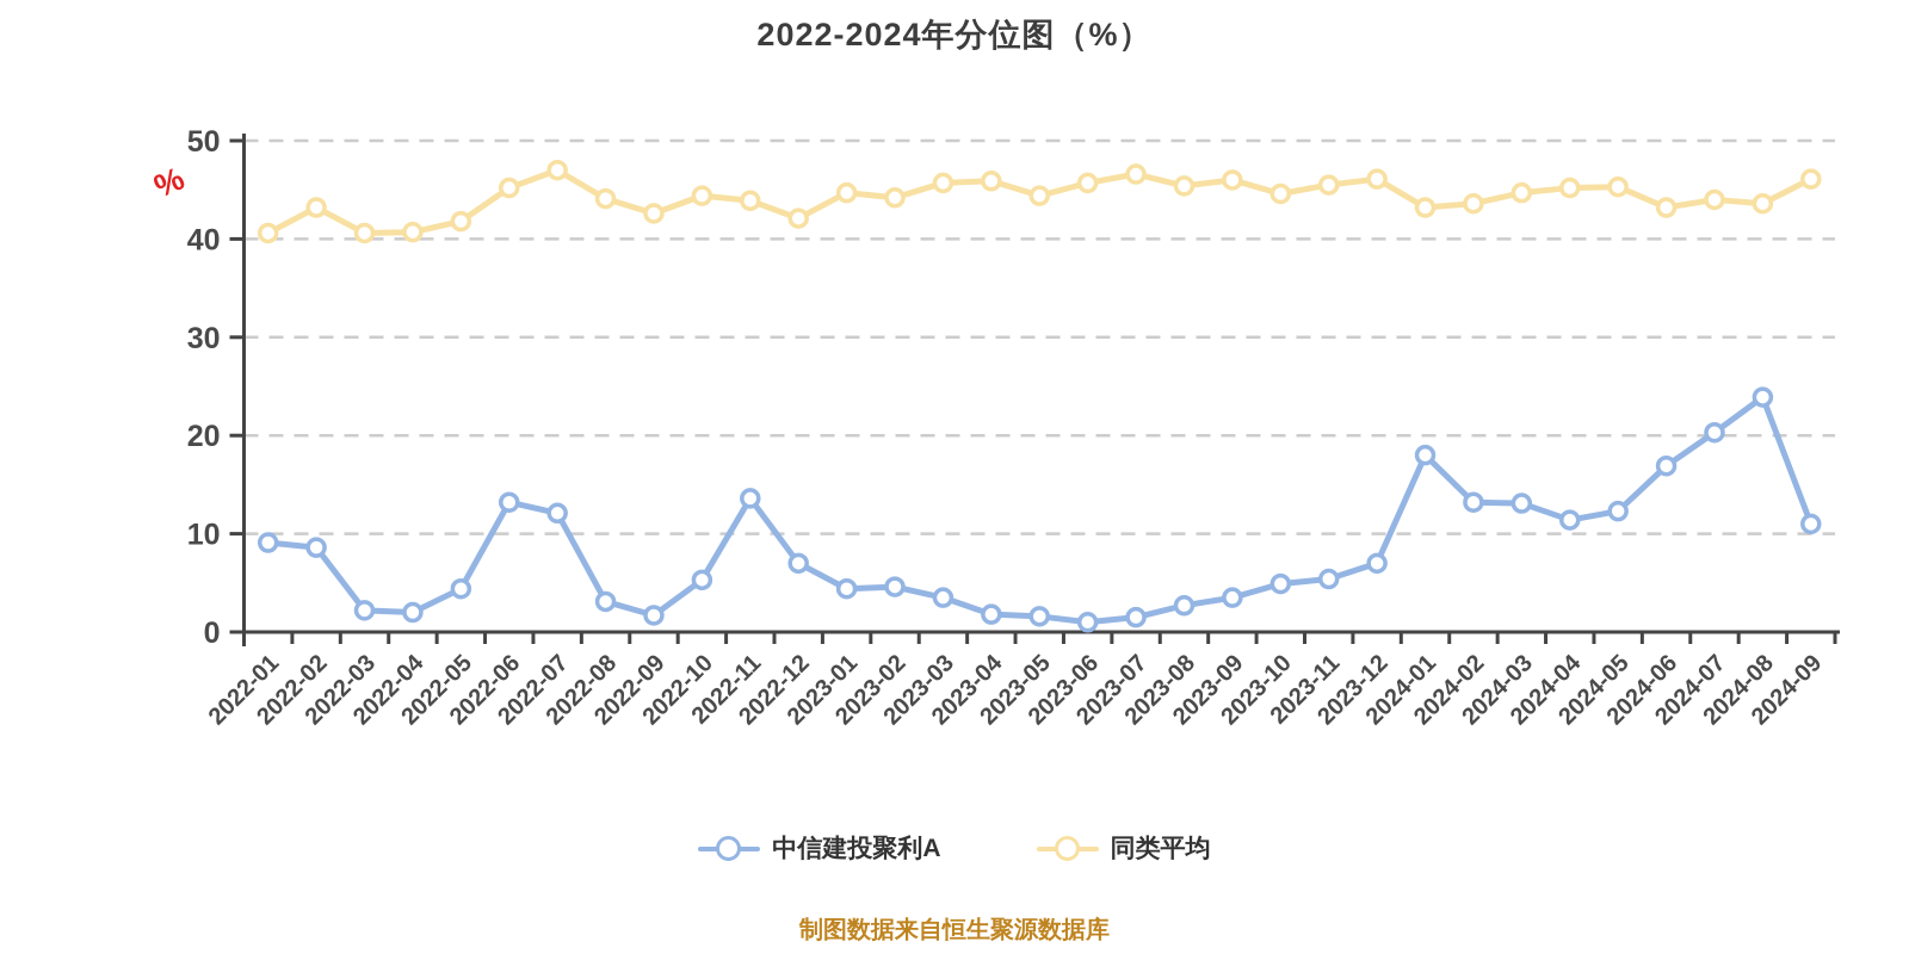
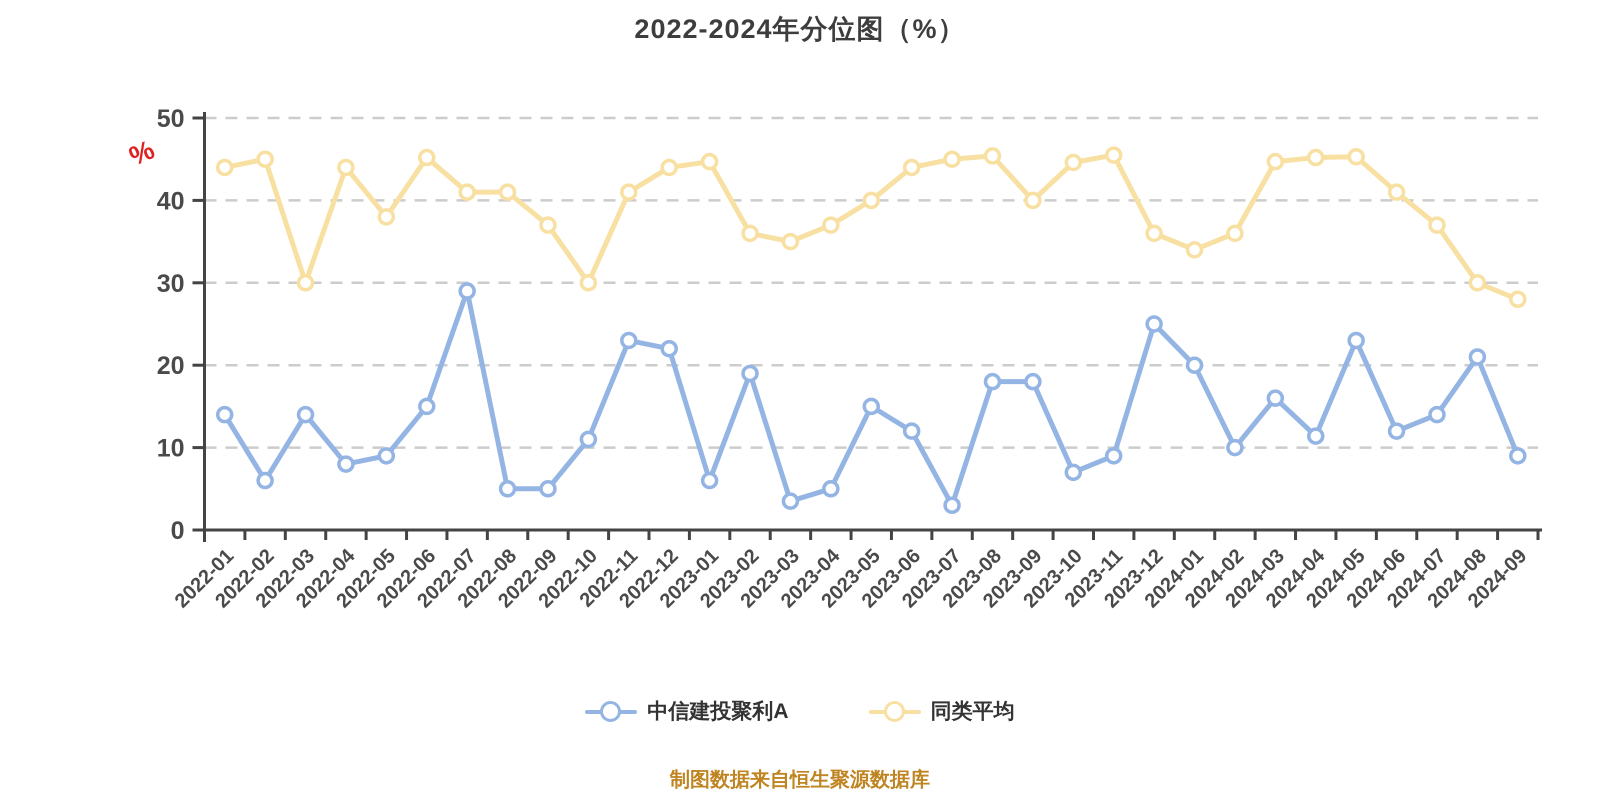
中信建投聚利A/2022-01: 9 -> 14
同类平均/2022-01: 41 -> 44
中信建投聚利A/2022-02: 9 -> 6
同类平均/2022-02: 43 -> 45
中信建投聚利A/2022-03: 2 -> 14
同类平均/2022-03: 41 -> 30
中信建投聚利A/2022-04: 2 -> 8
同类平均/2022-04: 41 -> 44
中信建投聚利A/2022-05: 4 -> 9
同类平均/2022-05: 42 -> 38
中信建投聚利A/2022-06: 13 -> 15
中信建投聚利A/2022-07: 12 -> 29
同类平均/2022-07: 47 -> 41
中信建投聚利A/2022-08: 3 -> 5
同类平均/2022-08: 44 -> 41
中信建投聚利A/2022-09: 2 -> 5
同类平均/2022-09: 43 -> 37
中信建投聚利A/2022-10: 5 -> 11
同类平均/2022-10: 44 -> 30
中信建投聚利A/2022-11: 14 -> 23
同类平均/2022-11: 44 -> 41
中信建投聚利A/2022-12: 7 -> 22
同类平均/2022-12: 42 -> 44
中信建投聚利A/2023-01: 4 -> 6
中信建投聚利A/2023-02: 5 -> 19
同类平均/2023-02: 44 -> 36
同类平均/2023-03: 46 -> 35
中信建投聚利A/2023-04: 2 -> 5
同类平均/2023-04: 46 -> 37
中信建投聚利A/2023-05: 2 -> 15
同类平均/2023-05: 44 -> 40
中信建投聚利A/2023-06: 1 -> 12
同类平均/2023-06: 46 -> 44
中信建投聚利A/2023-07: 2 -> 3
同类平均/2023-07: 47 -> 45
中信建投聚利A/2023-08: 3 -> 18
中信建投聚利A/2023-09: 4 -> 18
同类平均/2023-09: 46 -> 40
中信建投聚利A/2023-10: 5 -> 7
中信建投聚利A/2023-11: 5 -> 9
中信建投聚利A/2023-12: 7 -> 25
同类平均/2023-12: 46 -> 36
中信建投聚利A/2024-01: 18 -> 20
同类平均/2024-01: 43 -> 34
中信建投聚利A/2024-02: 13 -> 10
同类平均/2024-02: 44 -> 36
中信建投聚利A/2024-03: 13 -> 16
中信建投聚利A/2024-05: 12 -> 23
中信建投聚利A/2024-06: 17 -> 12
同类平均/2024-06: 43 -> 41
中信建投聚利A/2024-07: 20 -> 14
同类平均/2024-07: 44 -> 37
中信建投聚利A/2024-08: 24 -> 21
同类平均/2024-08: 44 -> 30
中信建投聚利A/2024-09: 11 -> 9
同类平均/2024-09: 46 -> 28
